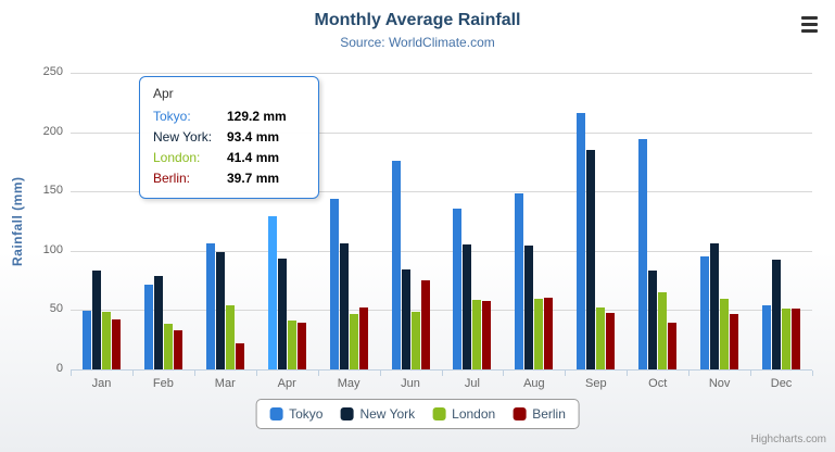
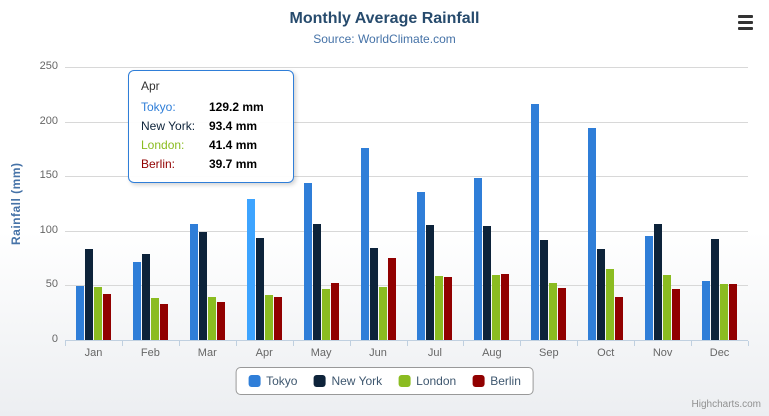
London/Mar: 54 -> 39
Berlin/Mar: 22 -> 34
New York/Sep: 185 -> 91
